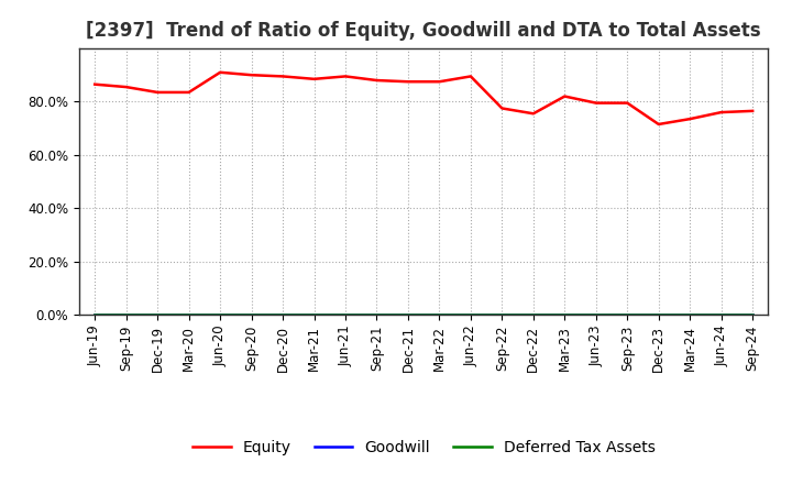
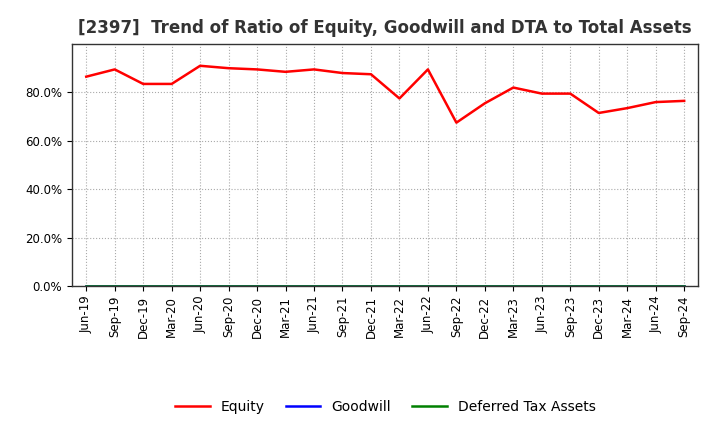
Equity/Sep-19: 85.5% -> 89.5%
Equity/Mar-22: 87.5% -> 77.5%
Equity/Sep-22: 77.5% -> 67.5%
